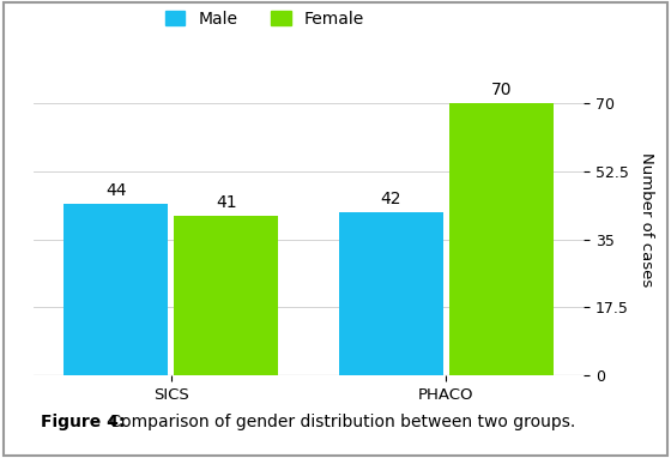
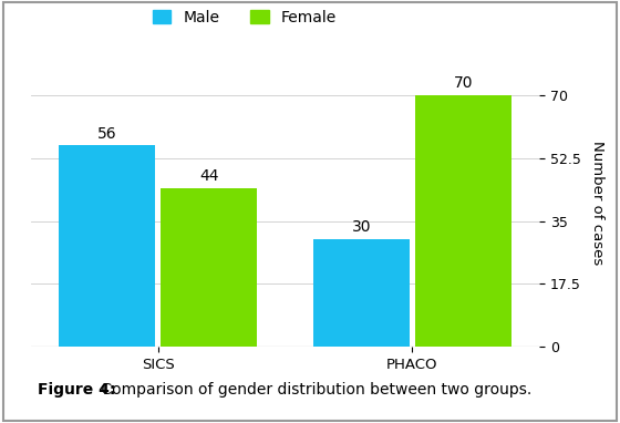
Male/SICS: 44 -> 56
Female/SICS: 41 -> 44
Male/PHACO: 42 -> 30
